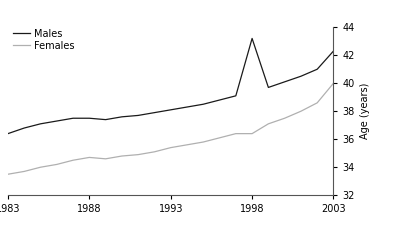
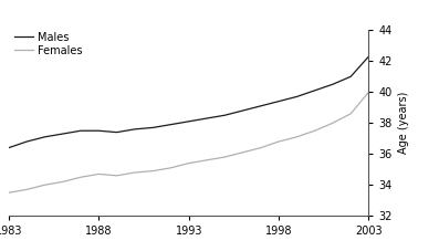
Males/1998: 43.2 -> 39.4
Females/1998: 36.4 -> 36.8
